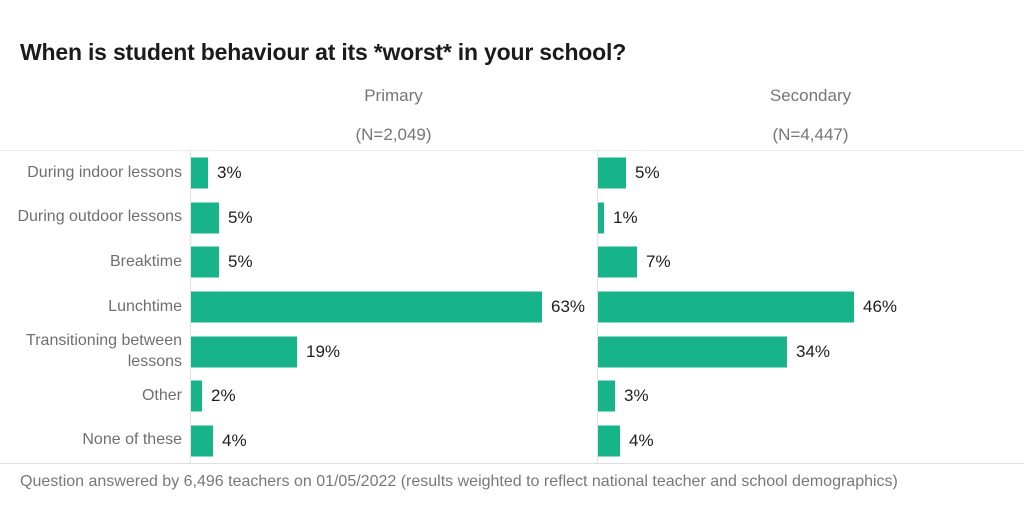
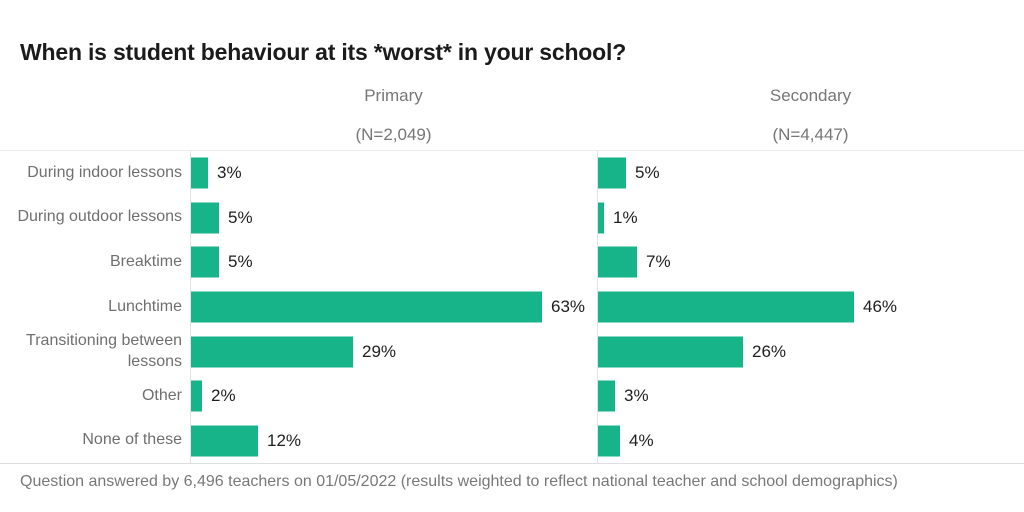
Primary/Transitioning between lessons: 19% -> 29%
Secondary/Transitioning between lessons: 34% -> 26%
Primary/None of these: 4% -> 12%
